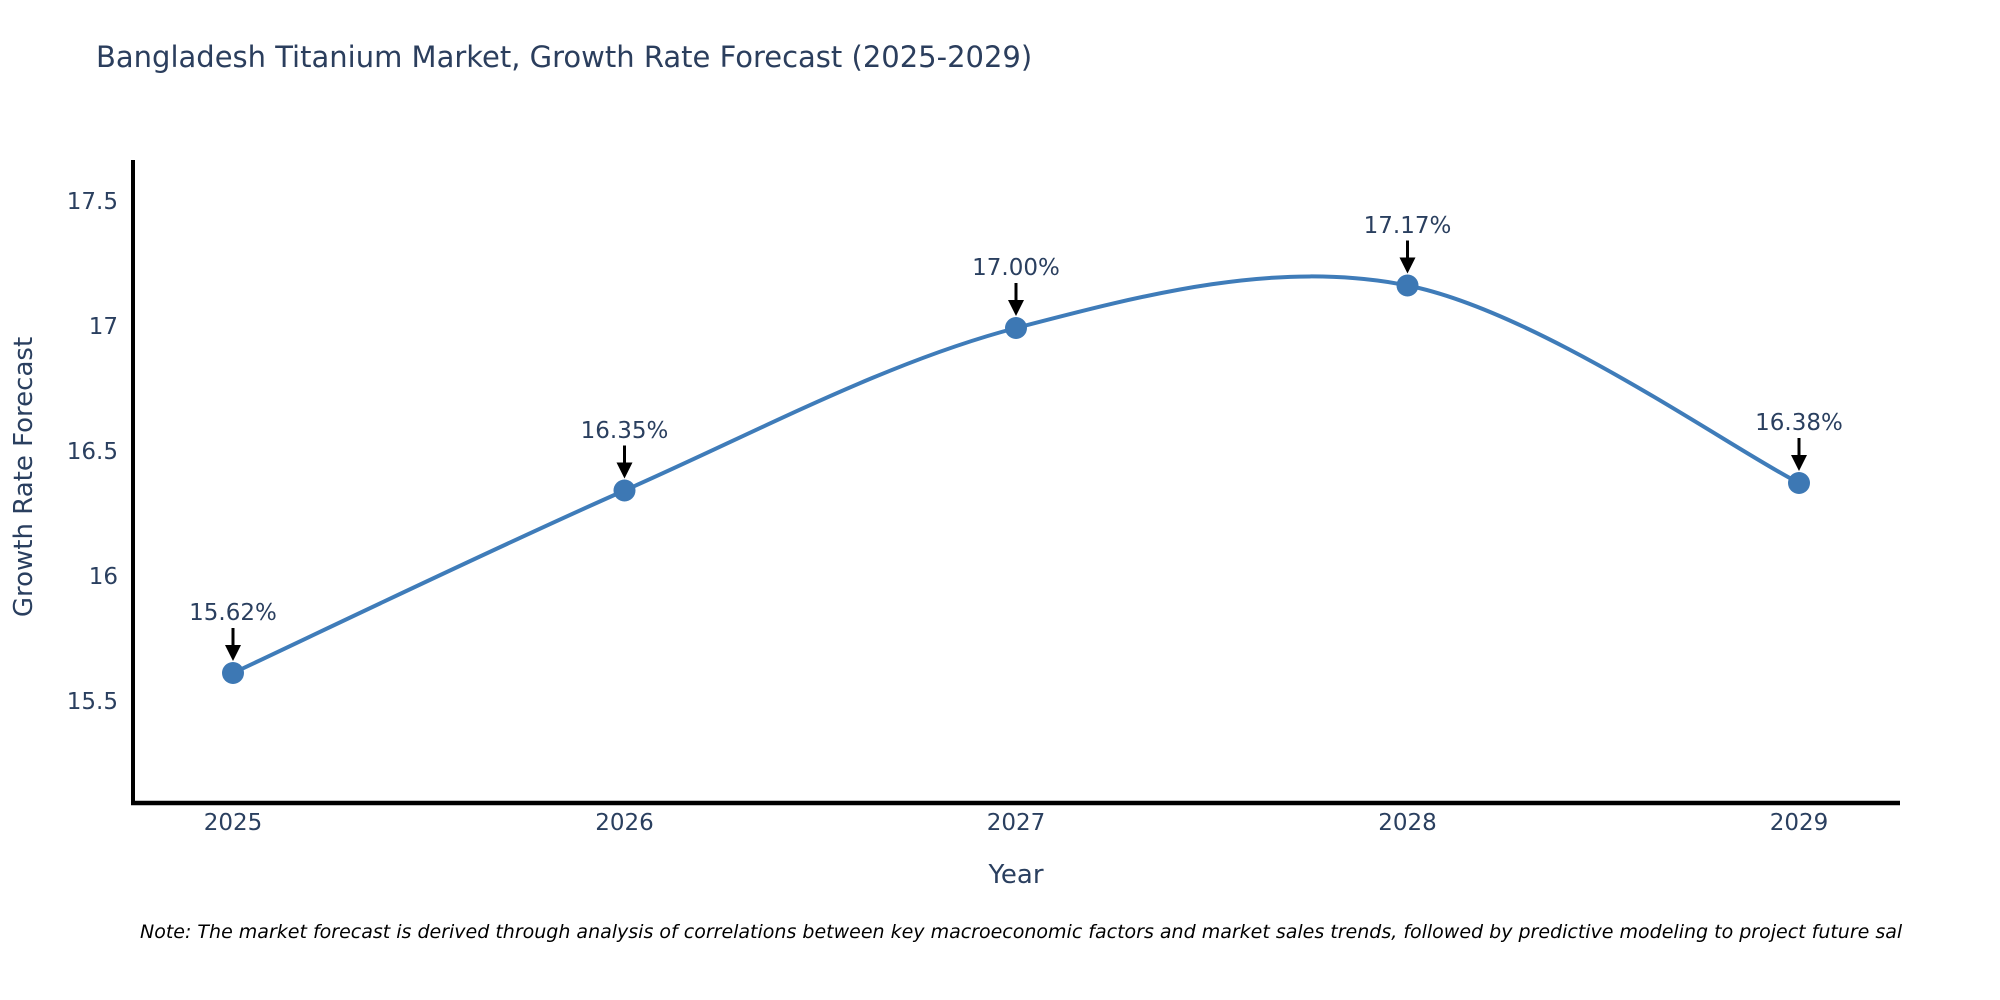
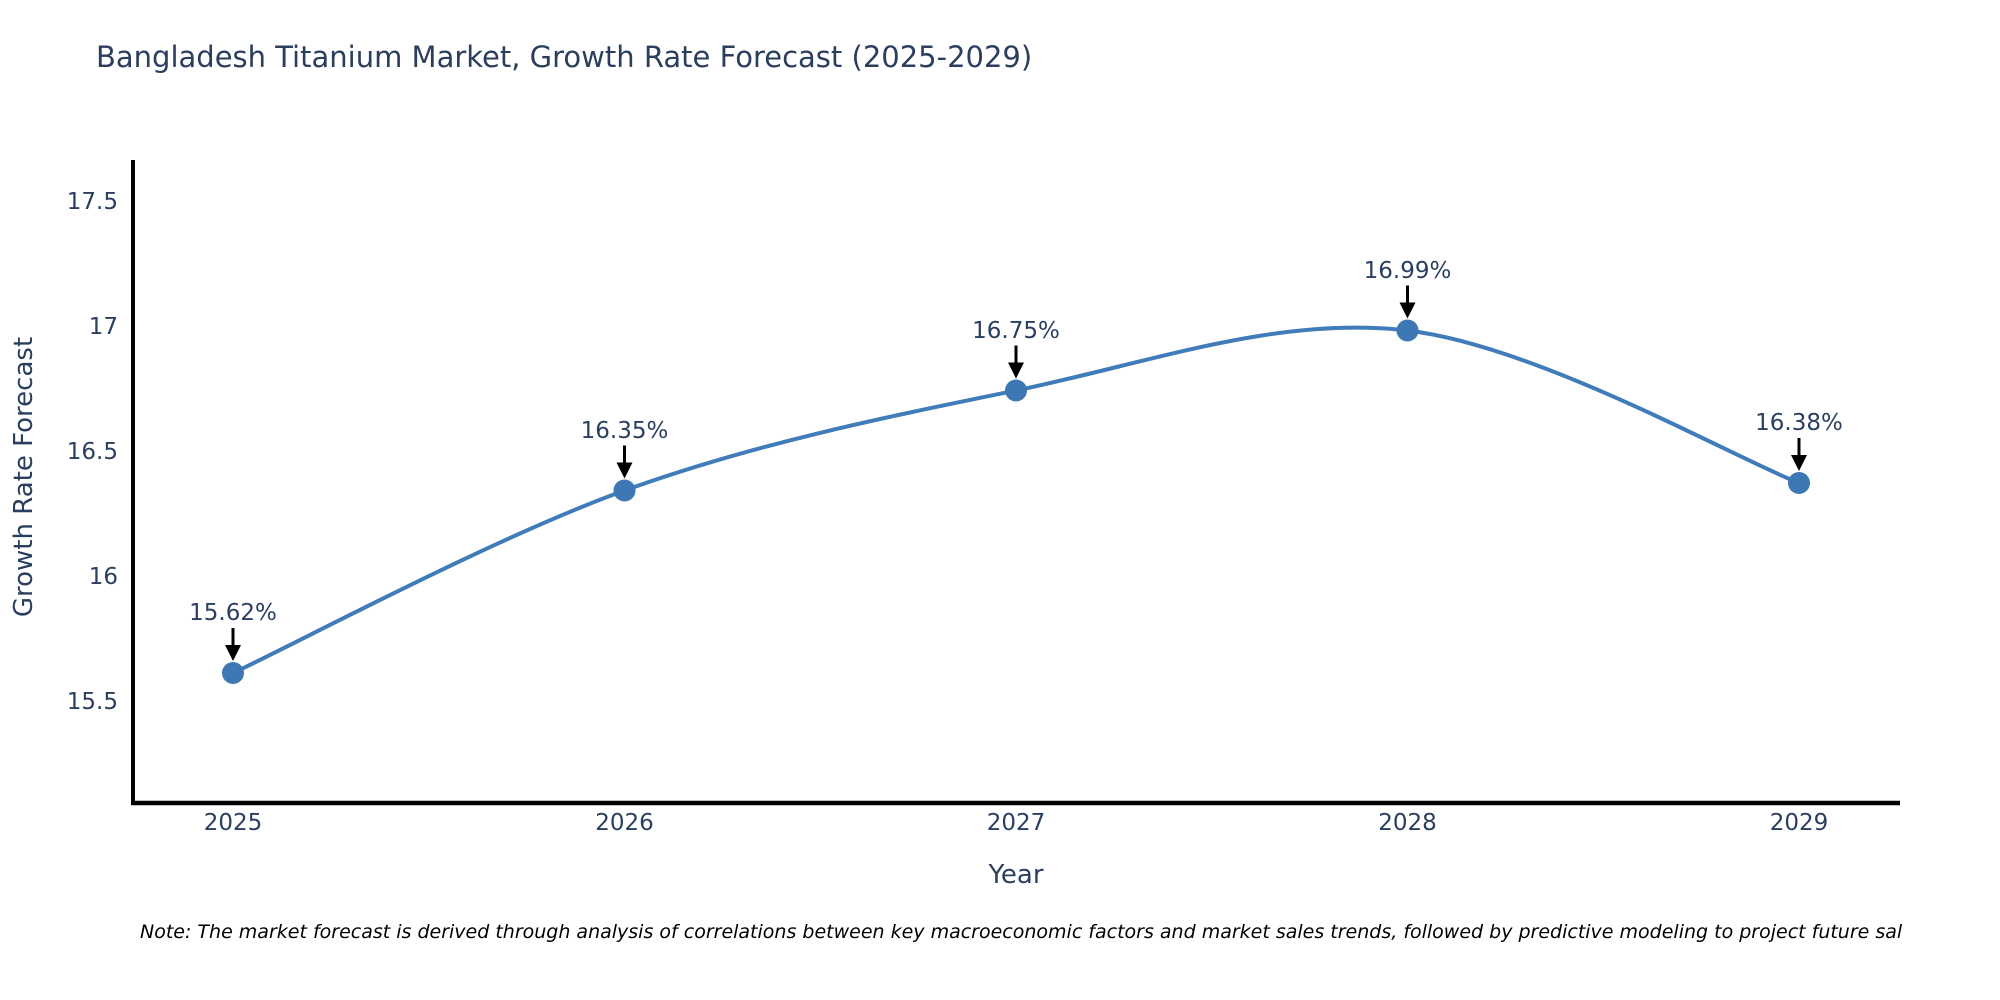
2027: 17.00% -> 16.75%
2028: 17.17% -> 16.99%
